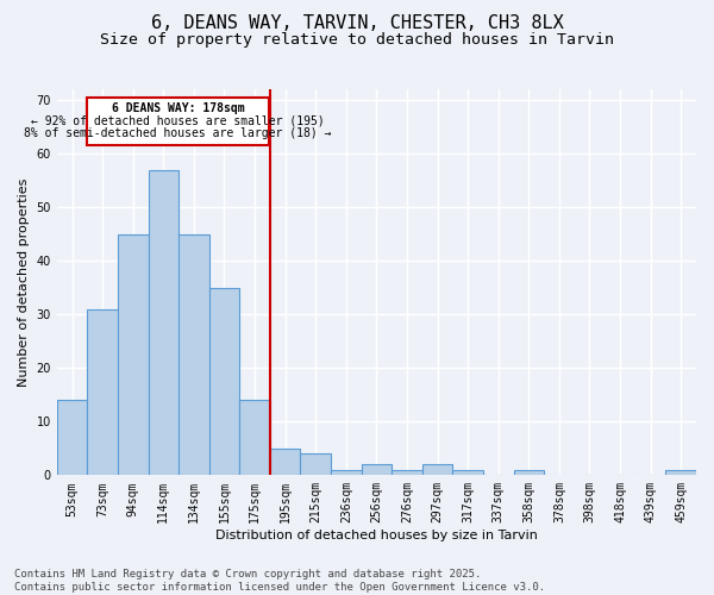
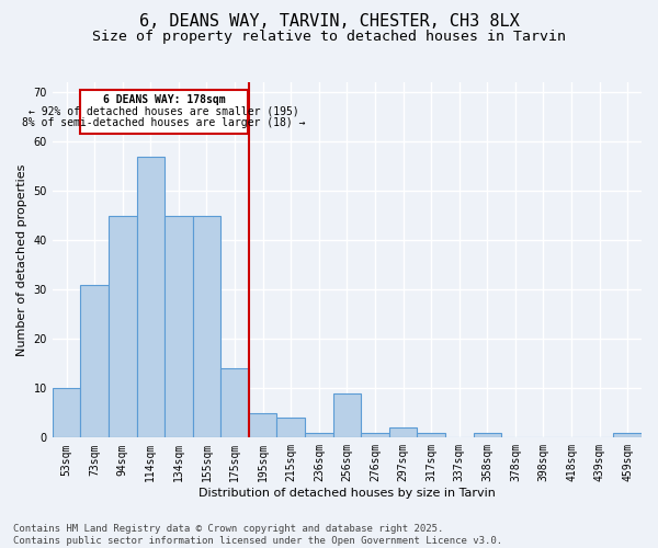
53sqm: 14 -> 10
155sqm: 35 -> 45
256sqm: 2 -> 9
